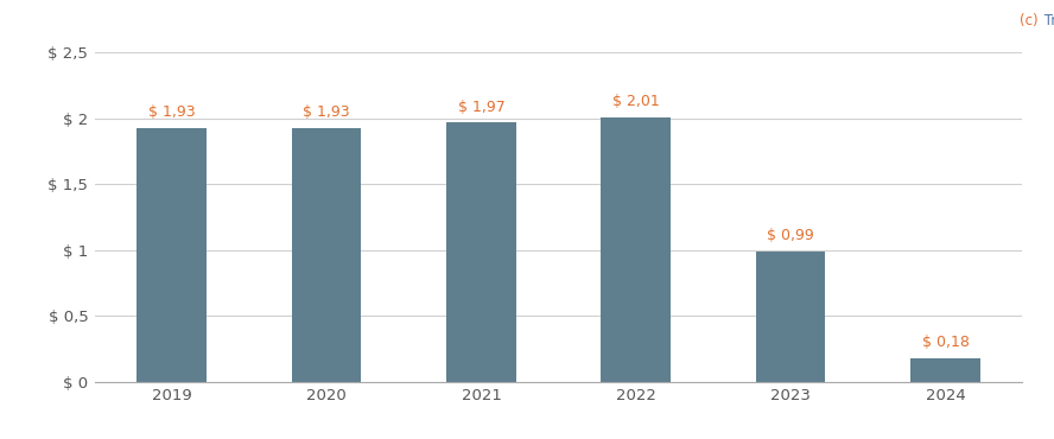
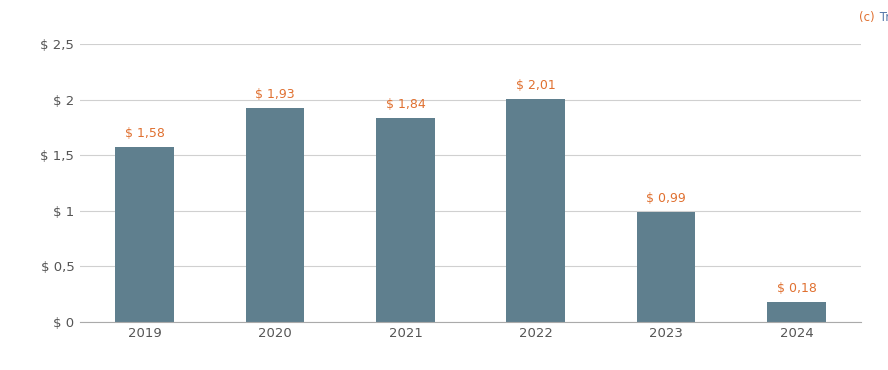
2019: 1,93 -> 1,58
2021: 1,97 -> 1,84
